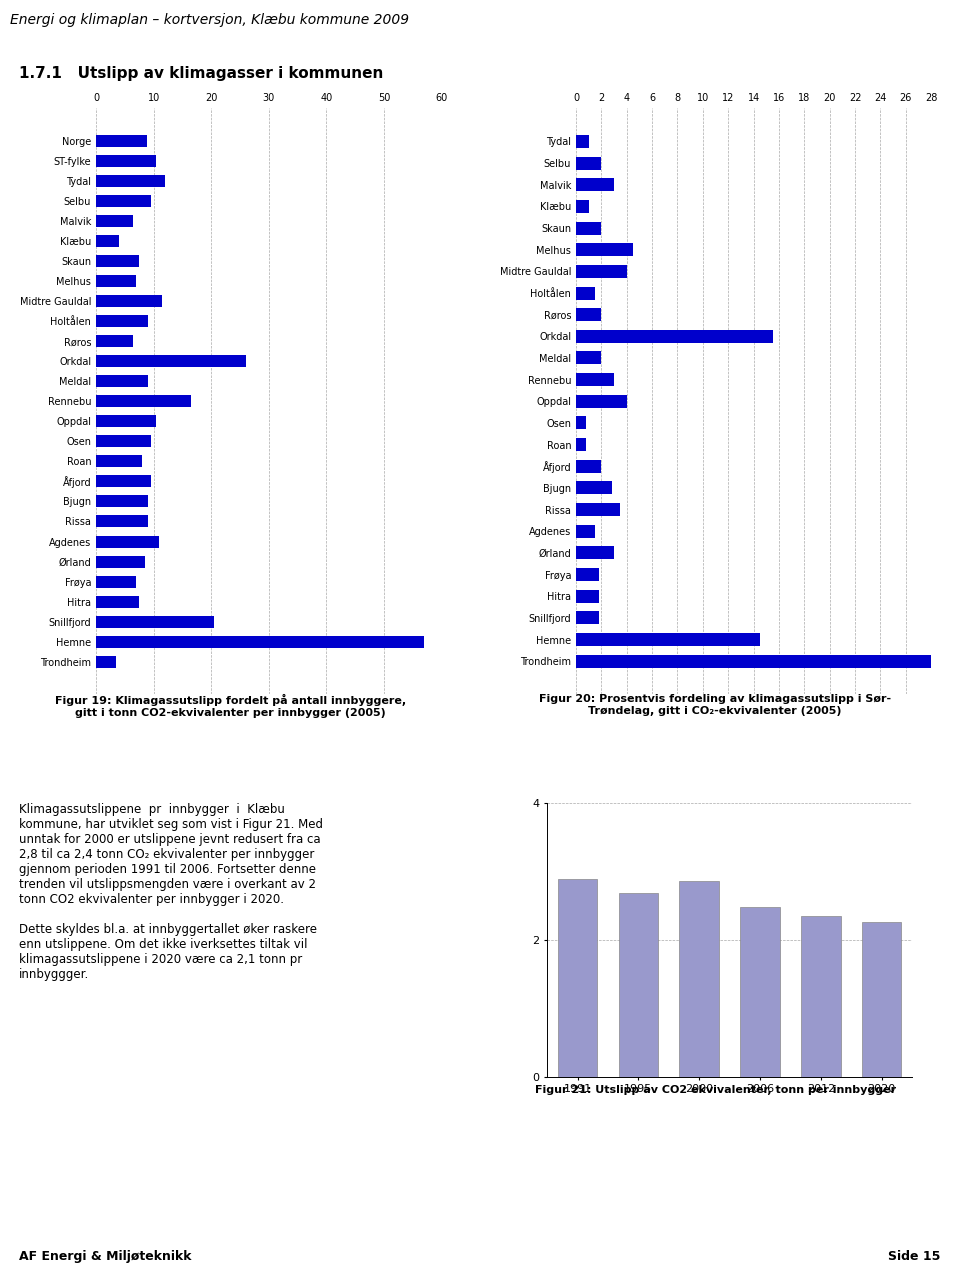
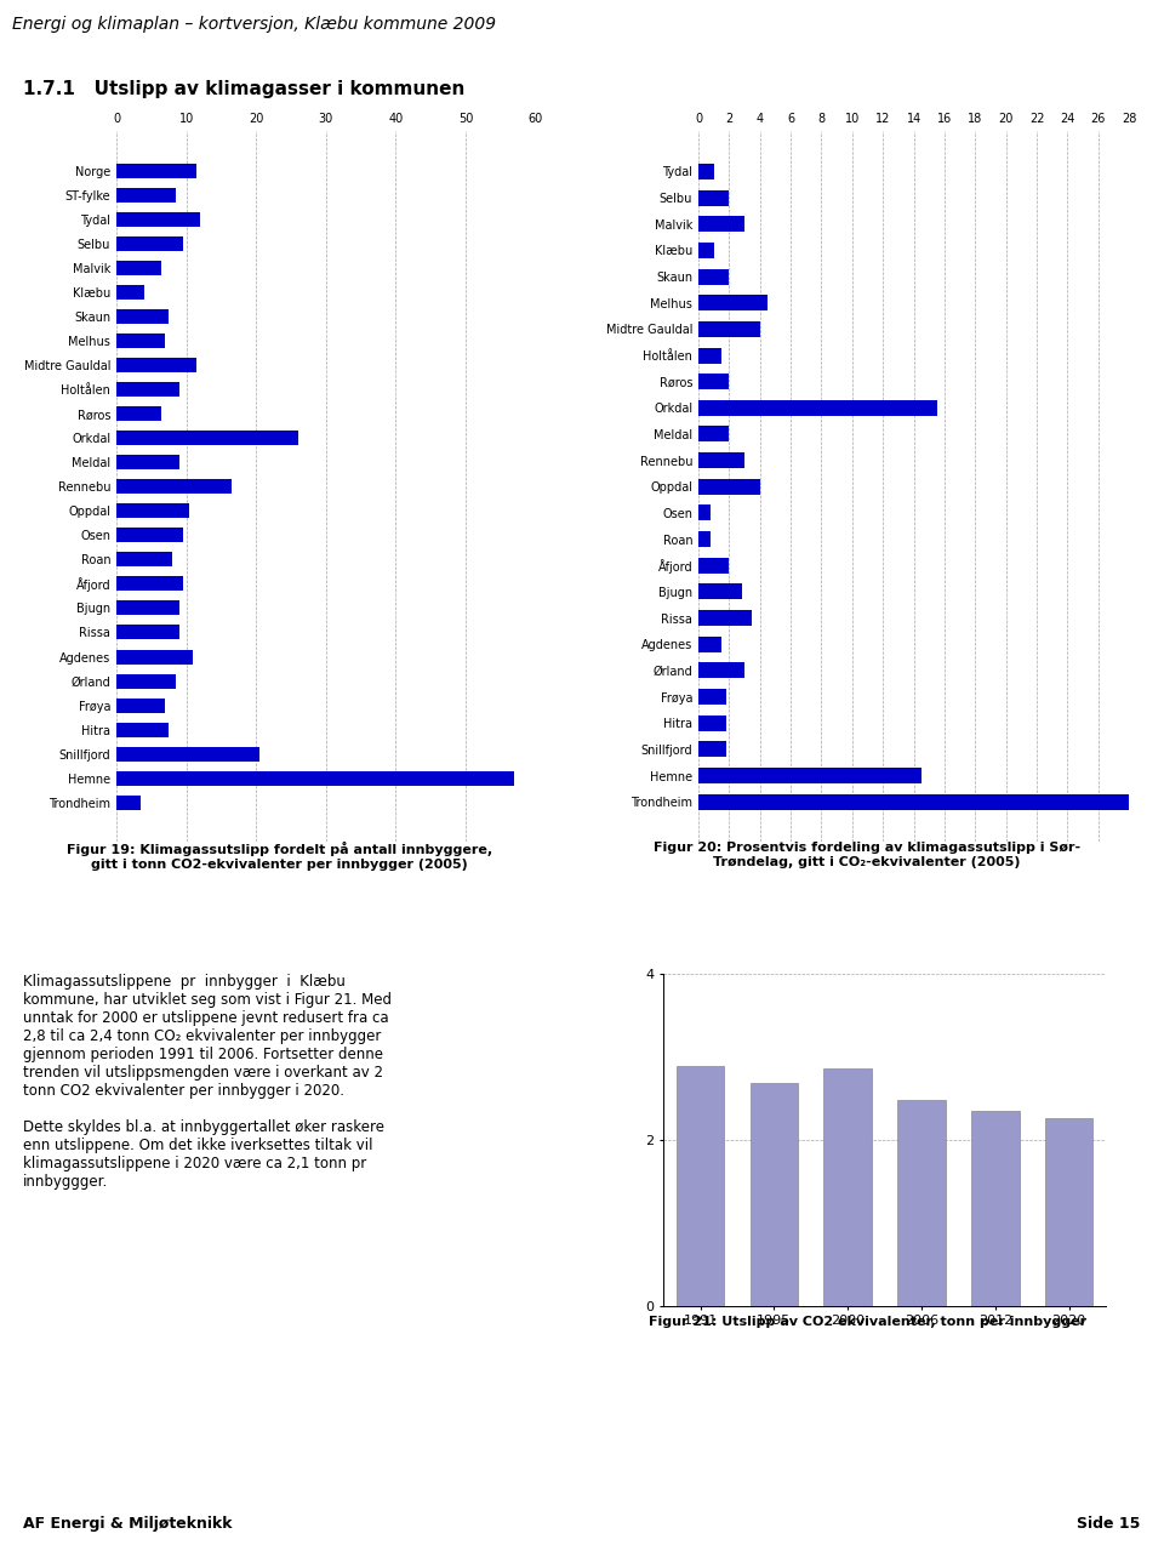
Norge: 8.8 -> 11.5
ST-fylke: 10.4 -> 8.5
